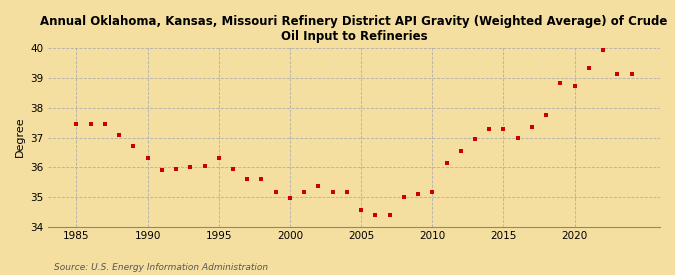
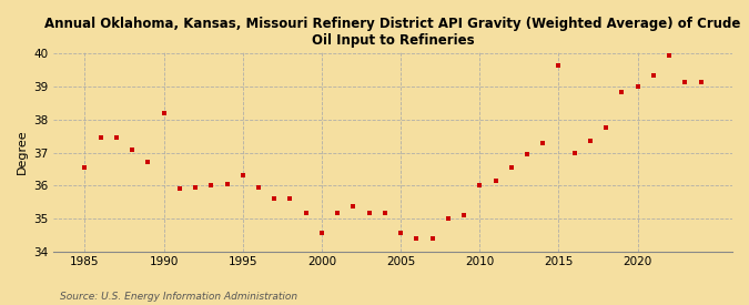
1985: 37.45 -> 36.55
1990: 36.30 -> 38.20
2000: 34.95 -> 34.55
2010: 35.15 -> 36.00
2015: 37.30 -> 39.65
2020: 38.75 -> 39.00
